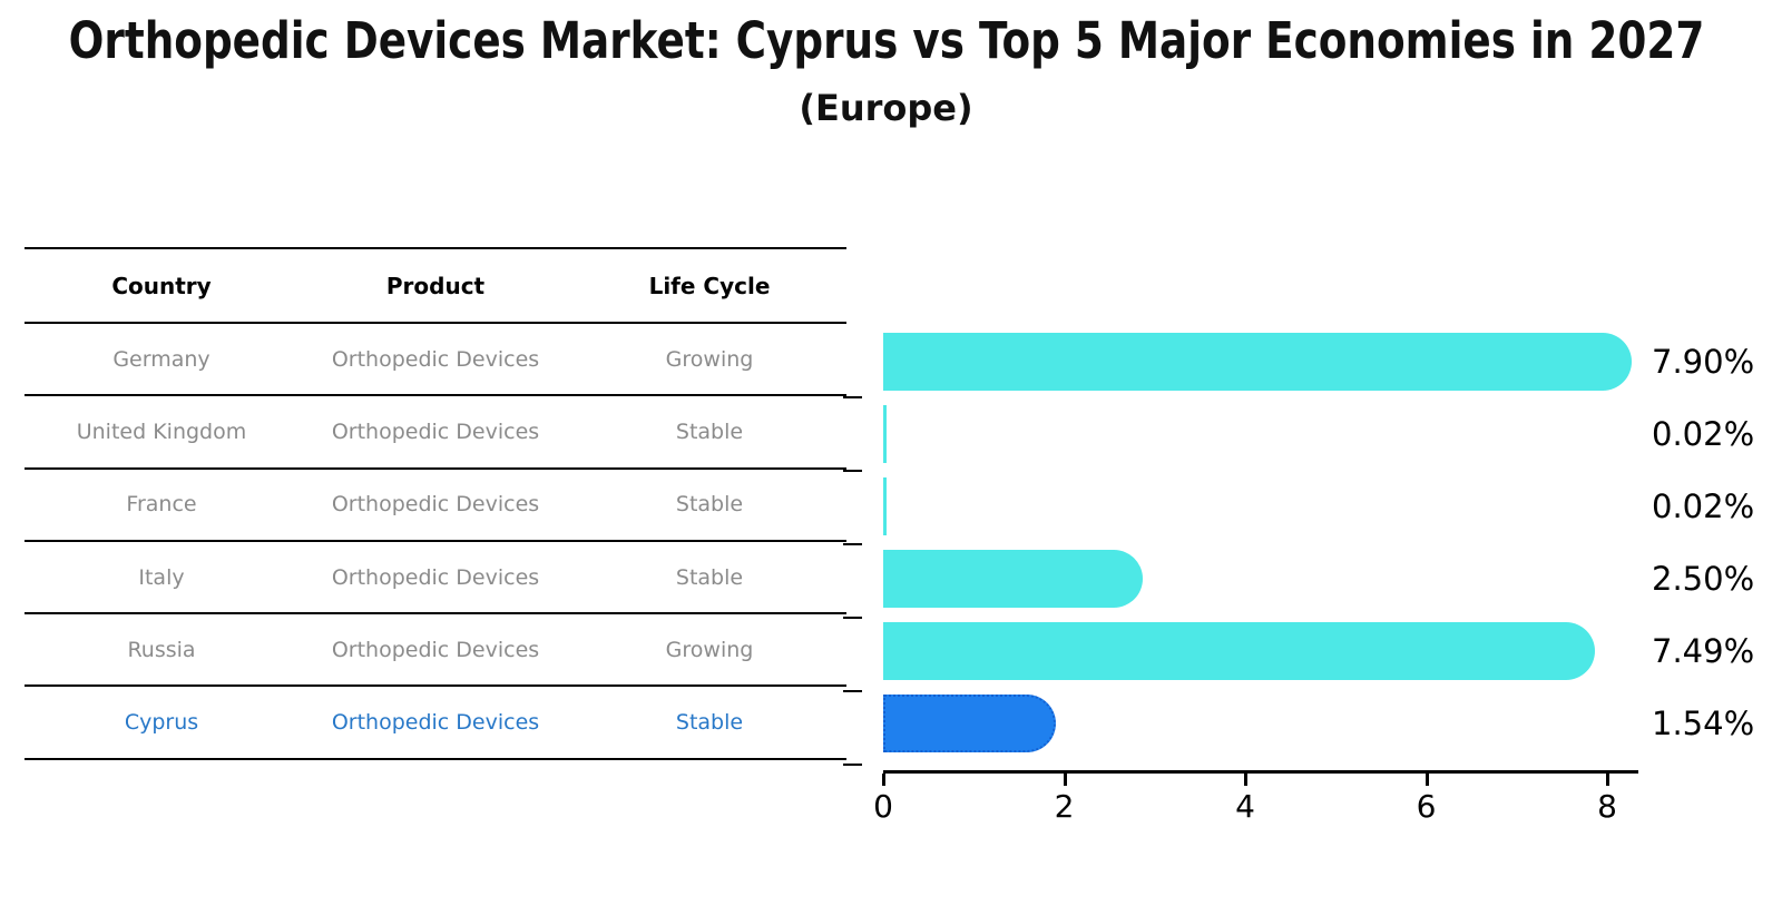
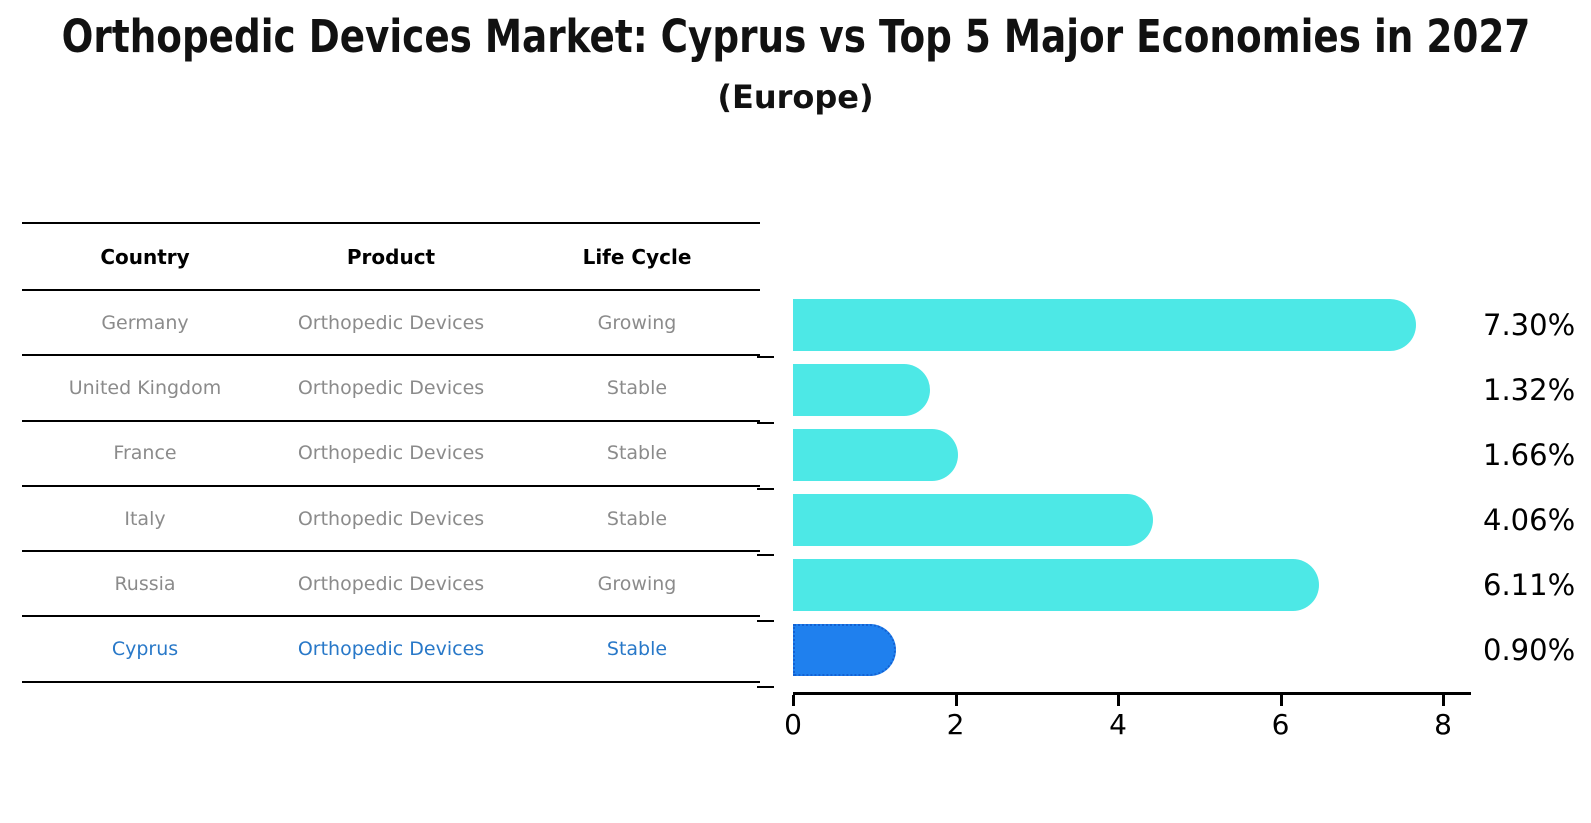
Germany: 7.90% -> 7.30%
United Kingdom: 0.02% -> 1.32%
France: 0.02% -> 1.66%
Italy: 2.50% -> 4.06%
Russia: 7.49% -> 6.11%
Cyprus: 1.54% -> 0.90%
